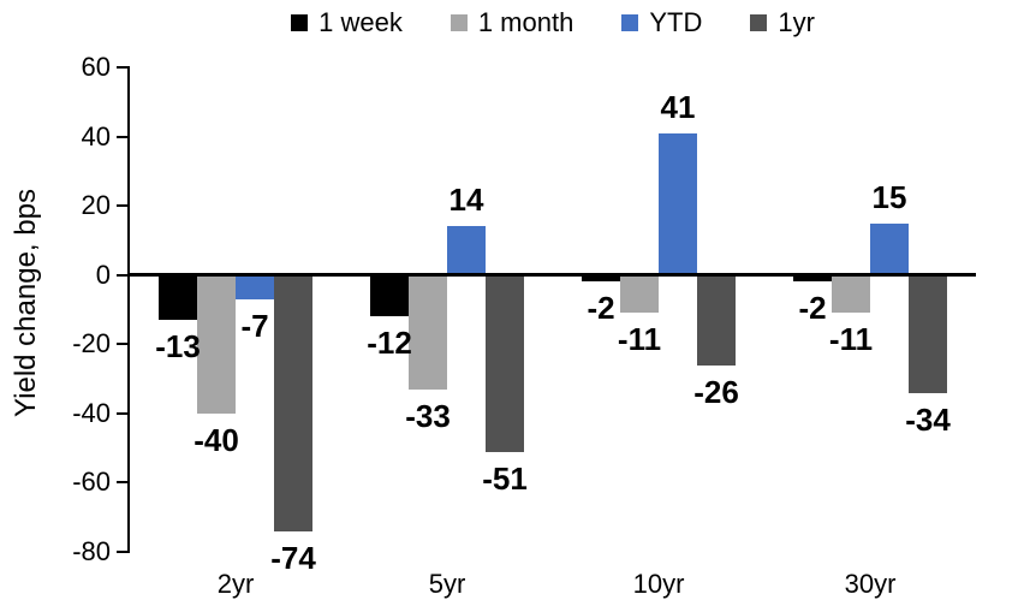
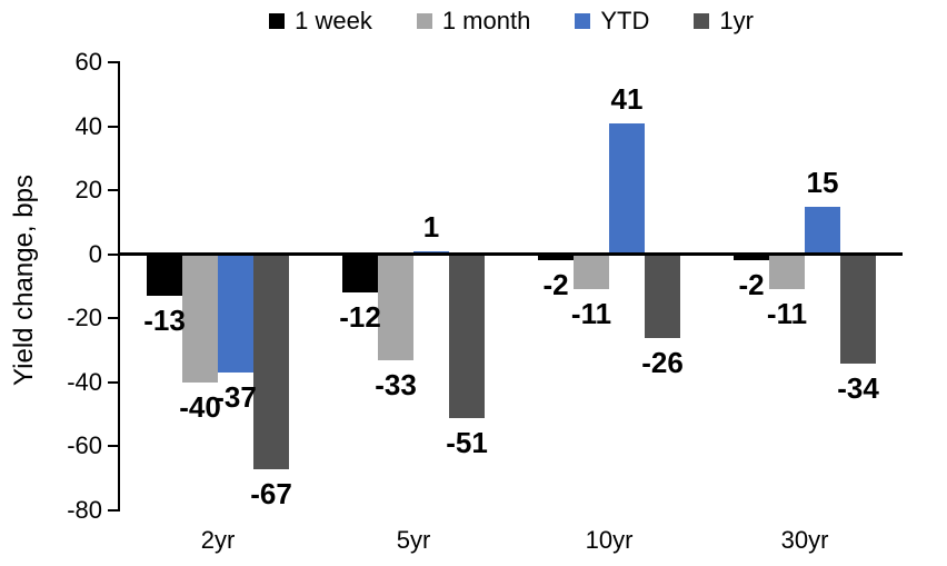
YTD/2yr: -7 -> -37
1yr/2yr: -74 -> -67
YTD/5yr: 14 -> 1
